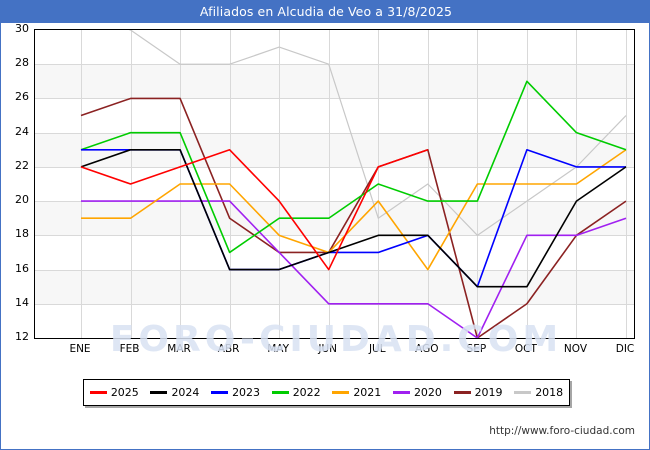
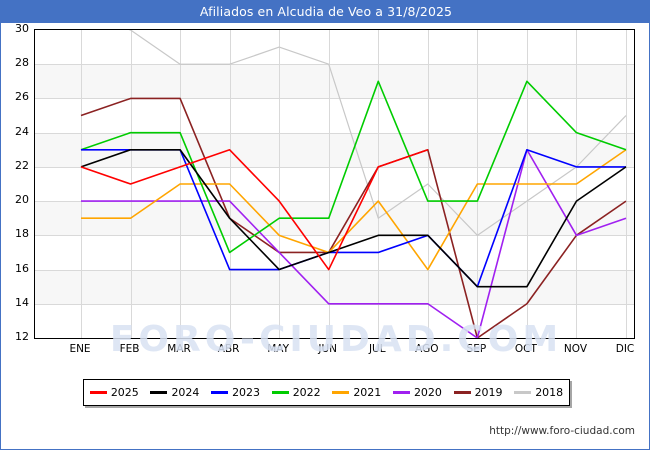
2024/ABR: 16 -> 19
2022/JUL: 21 -> 27
2020/OCT: 18 -> 23
